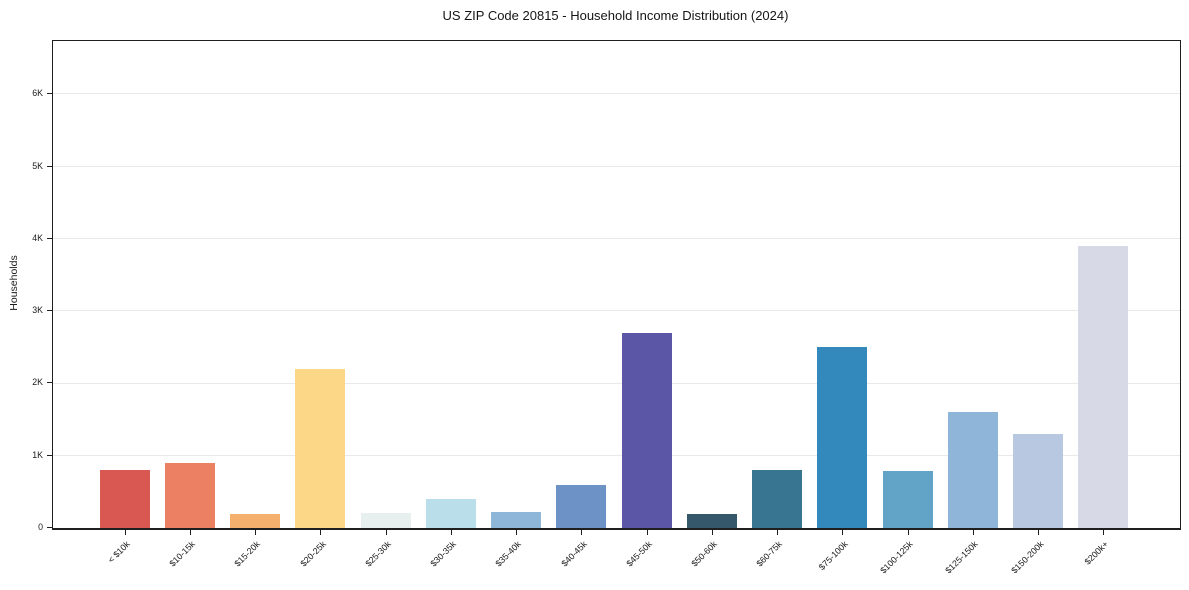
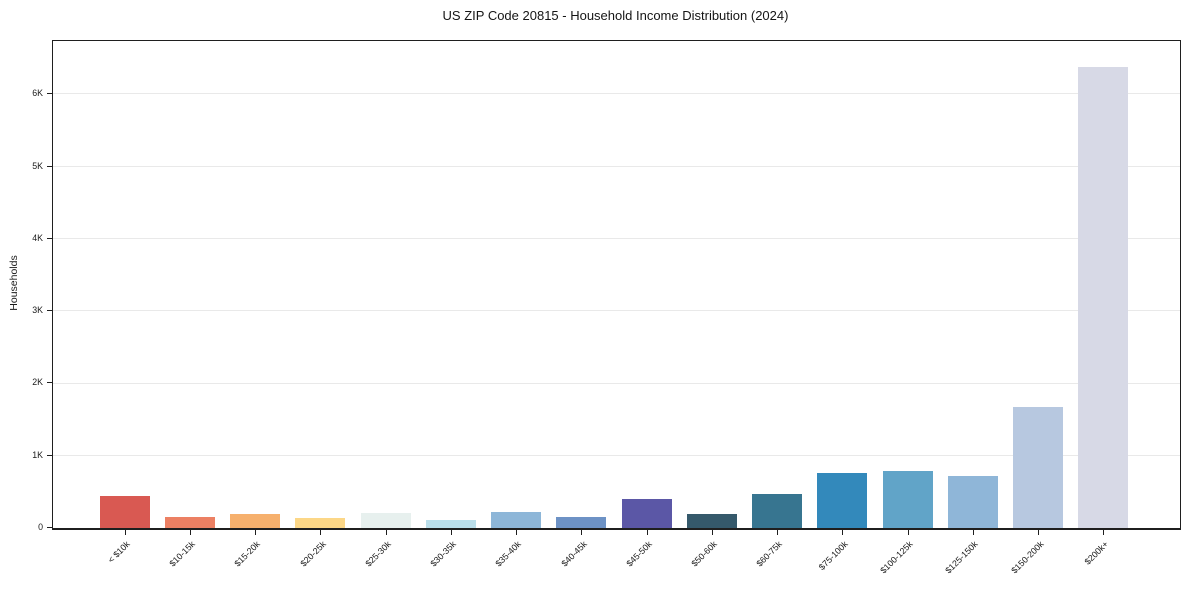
< $10k: 0.8K -> 0.4K
$10-15k: 0.9K -> 0.2K
$20-25k: 2.2K -> 0.1K
$30-35k: 0.4K -> 0.1K
$40-45k: 0.6K -> 0.2K
$45-50k: 2.7K -> 0.4K
$60-75k: 0.8K -> 0.5K
$75-100k: 2.5K -> 0.8K
$125-150k: 1.6K -> 0.7K
$150-200k: 1.3K -> 1.7K
$200k+: 3.9K -> 6.4K
